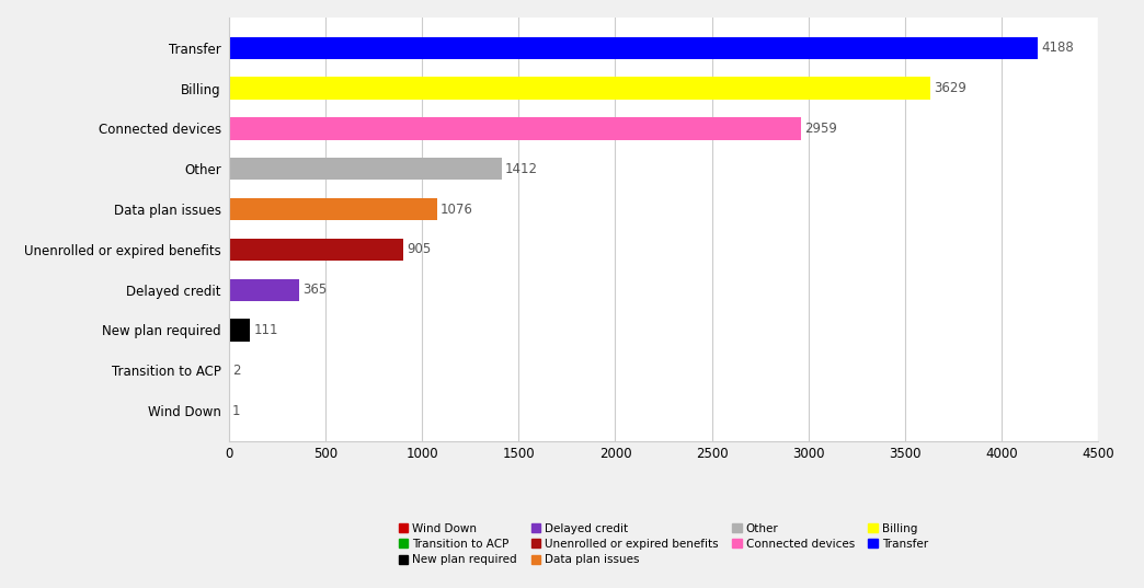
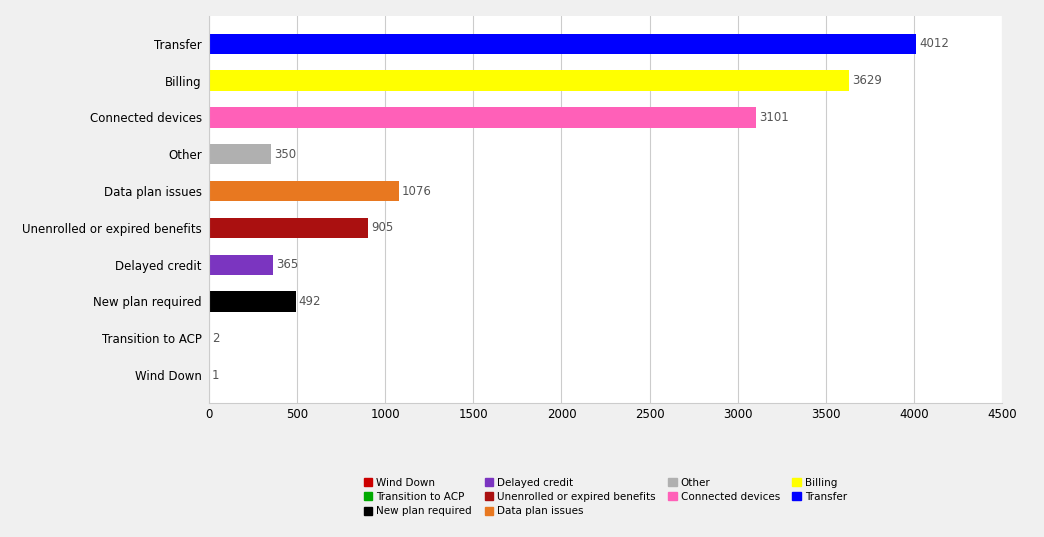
Transfer: 4188 -> 4012
Connected devices: 2959 -> 3101
Other: 1412 -> 350
New plan required: 111 -> 492
